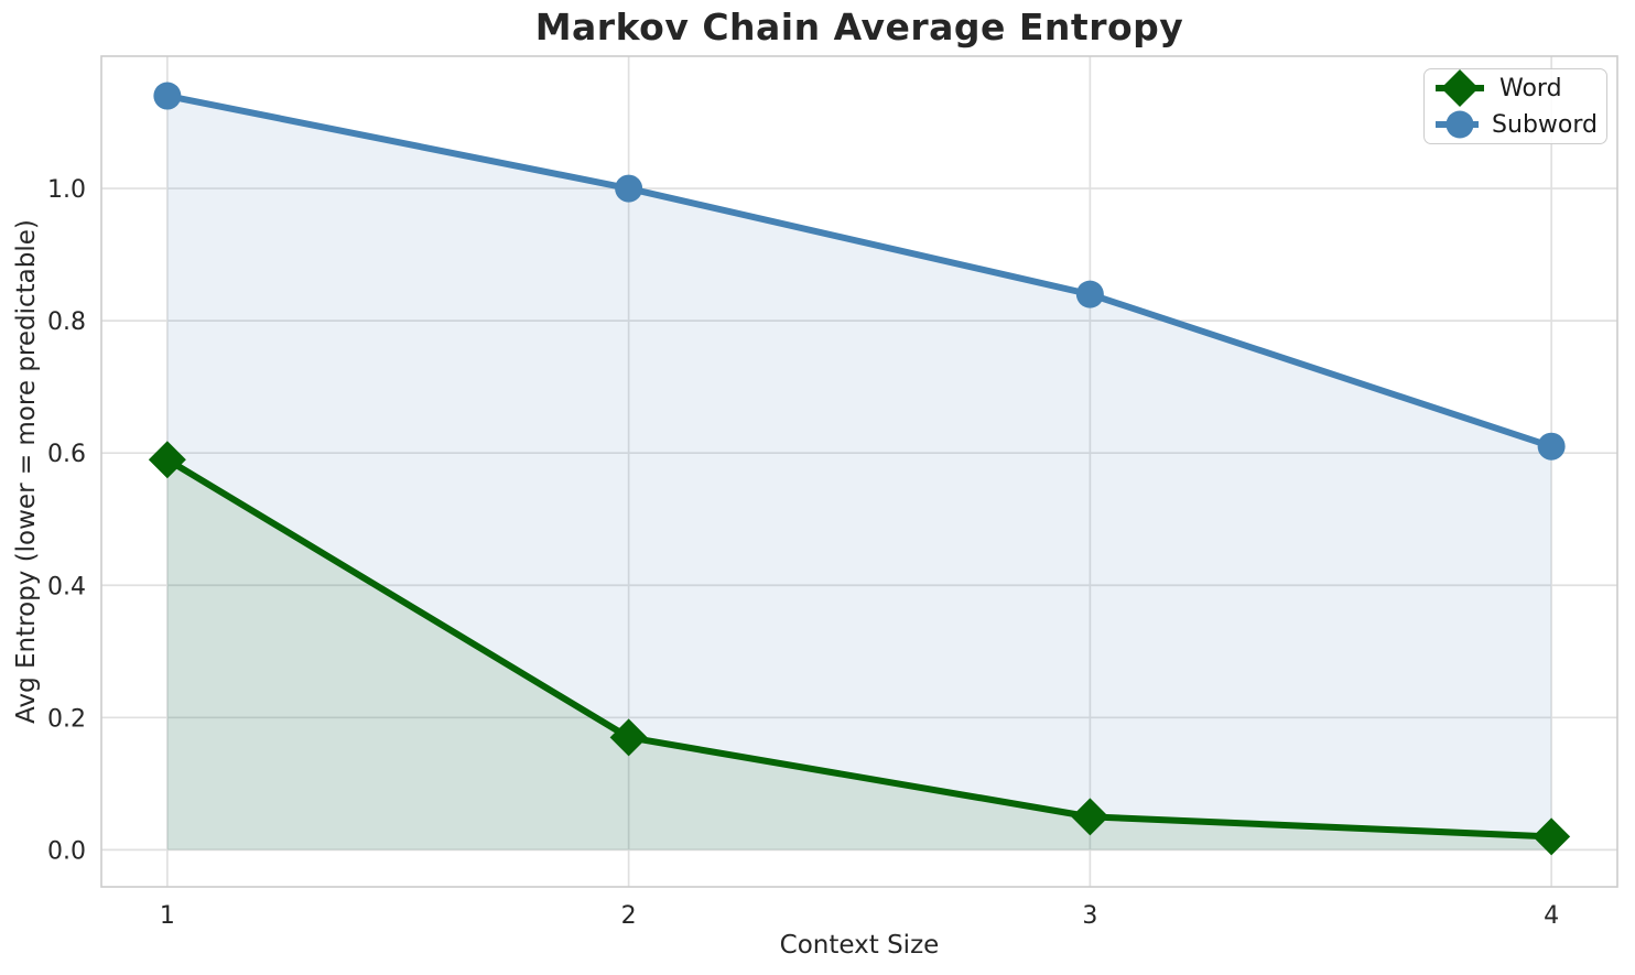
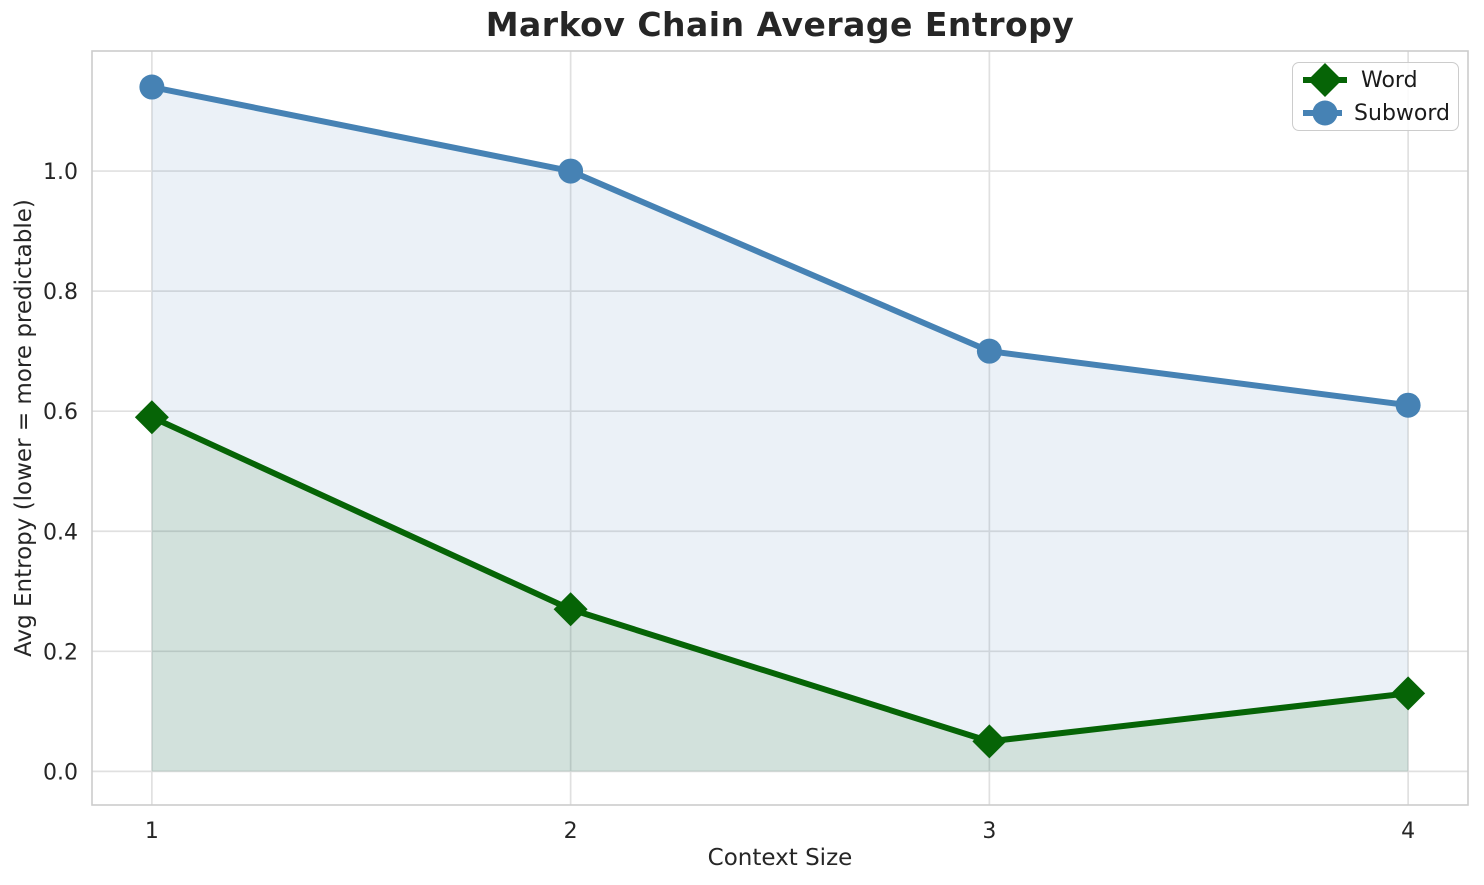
Word/2: 0.17 -> 0.27
Subword/3: 0.84 -> 0.70
Word/4: 0.02 -> 0.13
